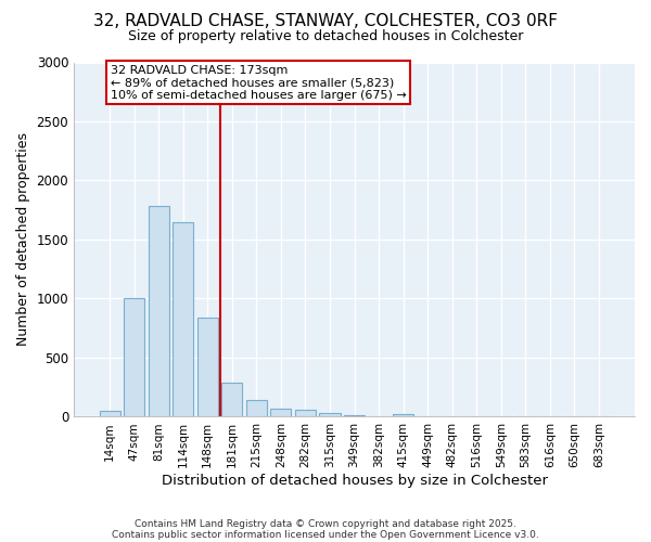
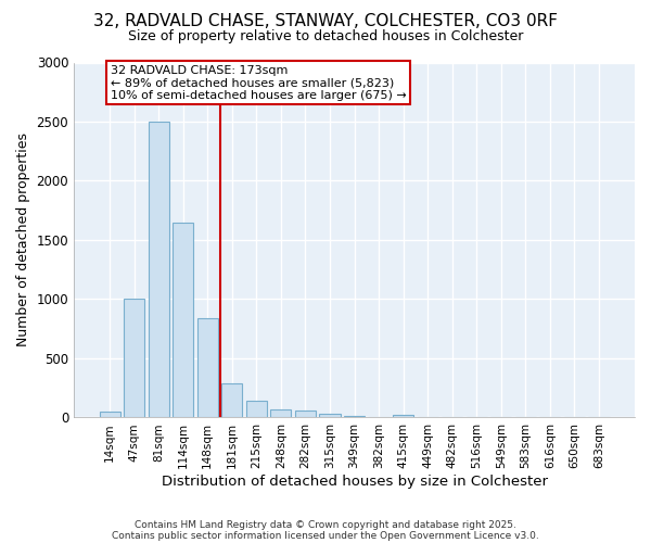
81sqm: 1780 -> 2500
